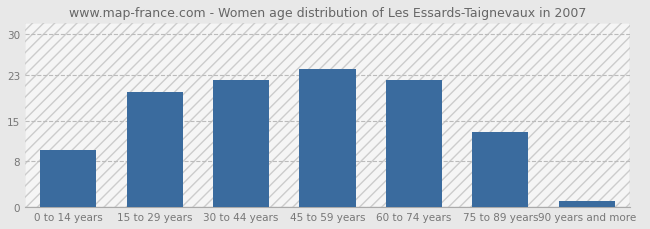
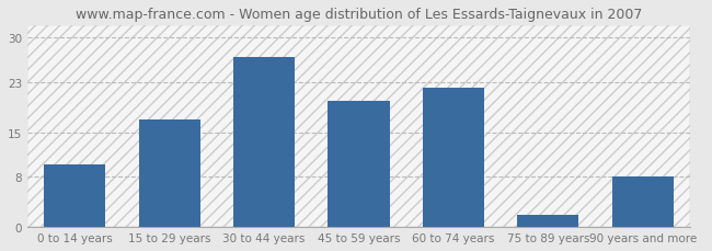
15 to 29 years: 20 -> 17
30 to 44 years: 22 -> 27
45 to 59 years: 24 -> 20
75 to 89 years: 13 -> 2
90 years and more: 1 -> 8
